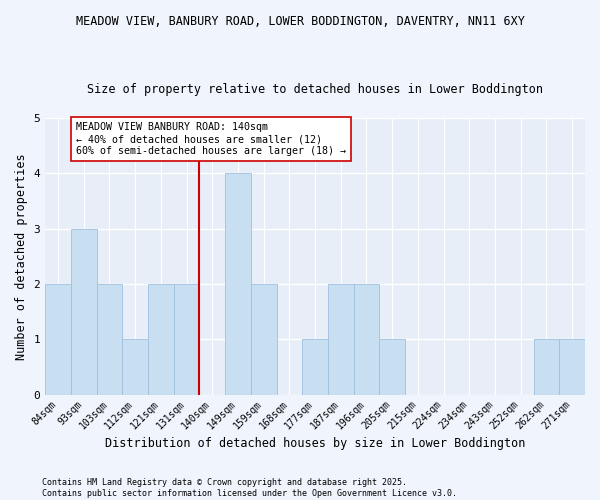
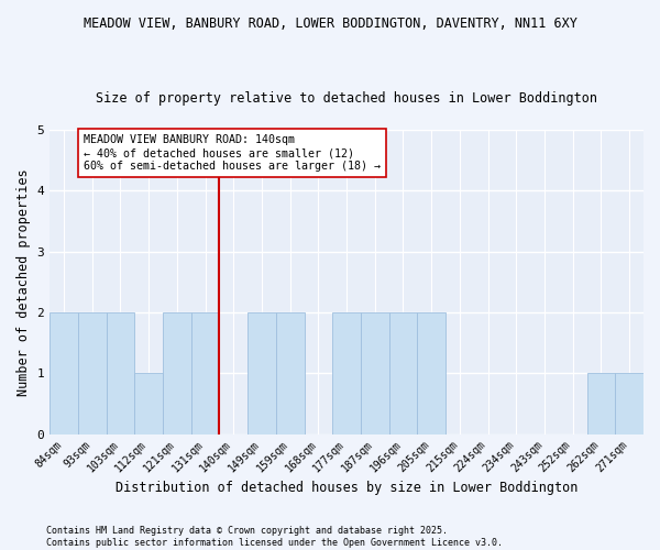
93sqm: 3 -> 2
149sqm: 4 -> 2
177sqm: 1 -> 2
205sqm: 1 -> 2
